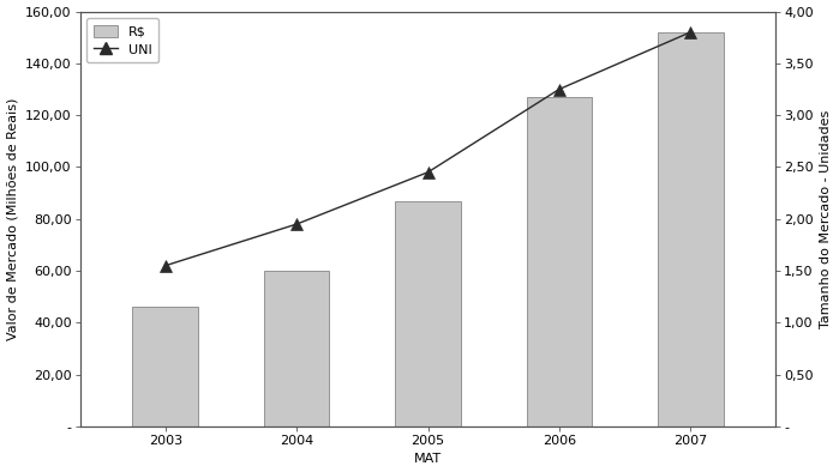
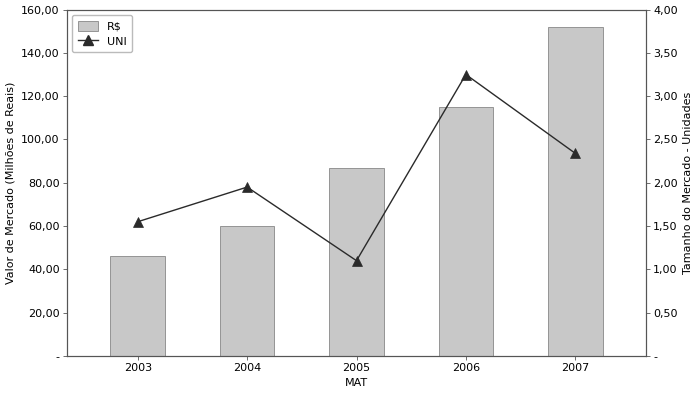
UNI/2005: 2,45 -> 1,10
R$/2006: 127 -> 115
UNI/2007: 3,80 -> 2,34
